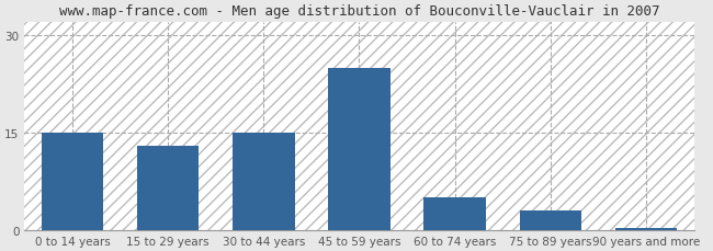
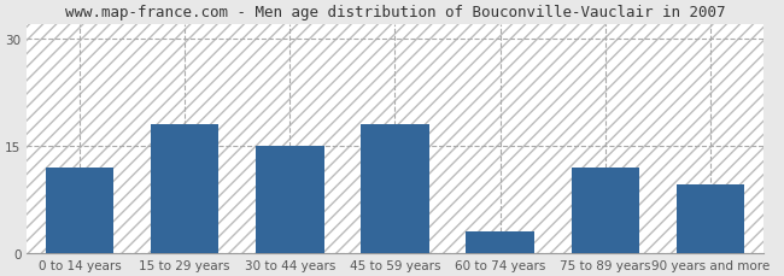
0 to 14 years: 15.0 -> 12.0
15 to 29 years: 13.0 -> 18.0
45 to 59 years: 25.0 -> 18.0
60 to 74 years: 5.0 -> 3.0
75 to 89 years: 3.0 -> 12.0
90 years and more: 0.3 -> 9.6
